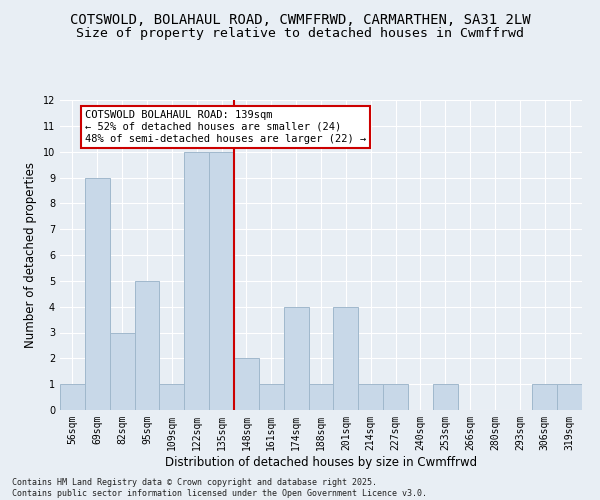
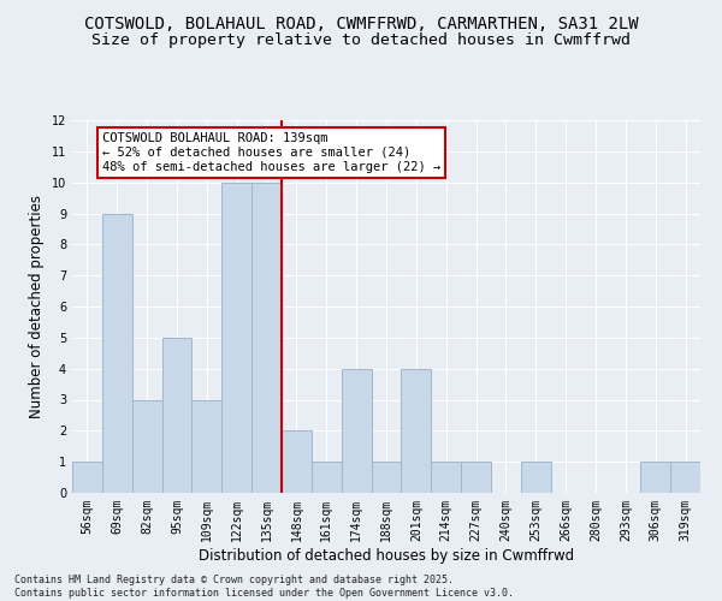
109sqm: 1 -> 3
